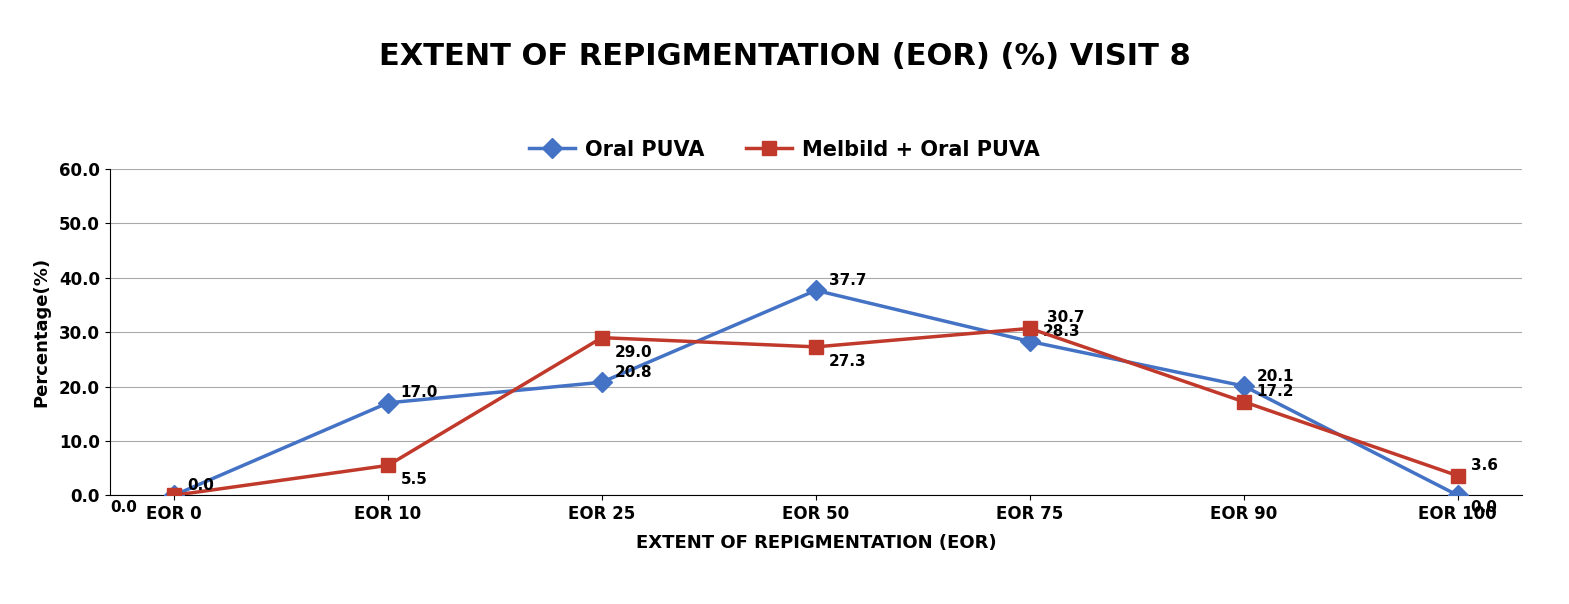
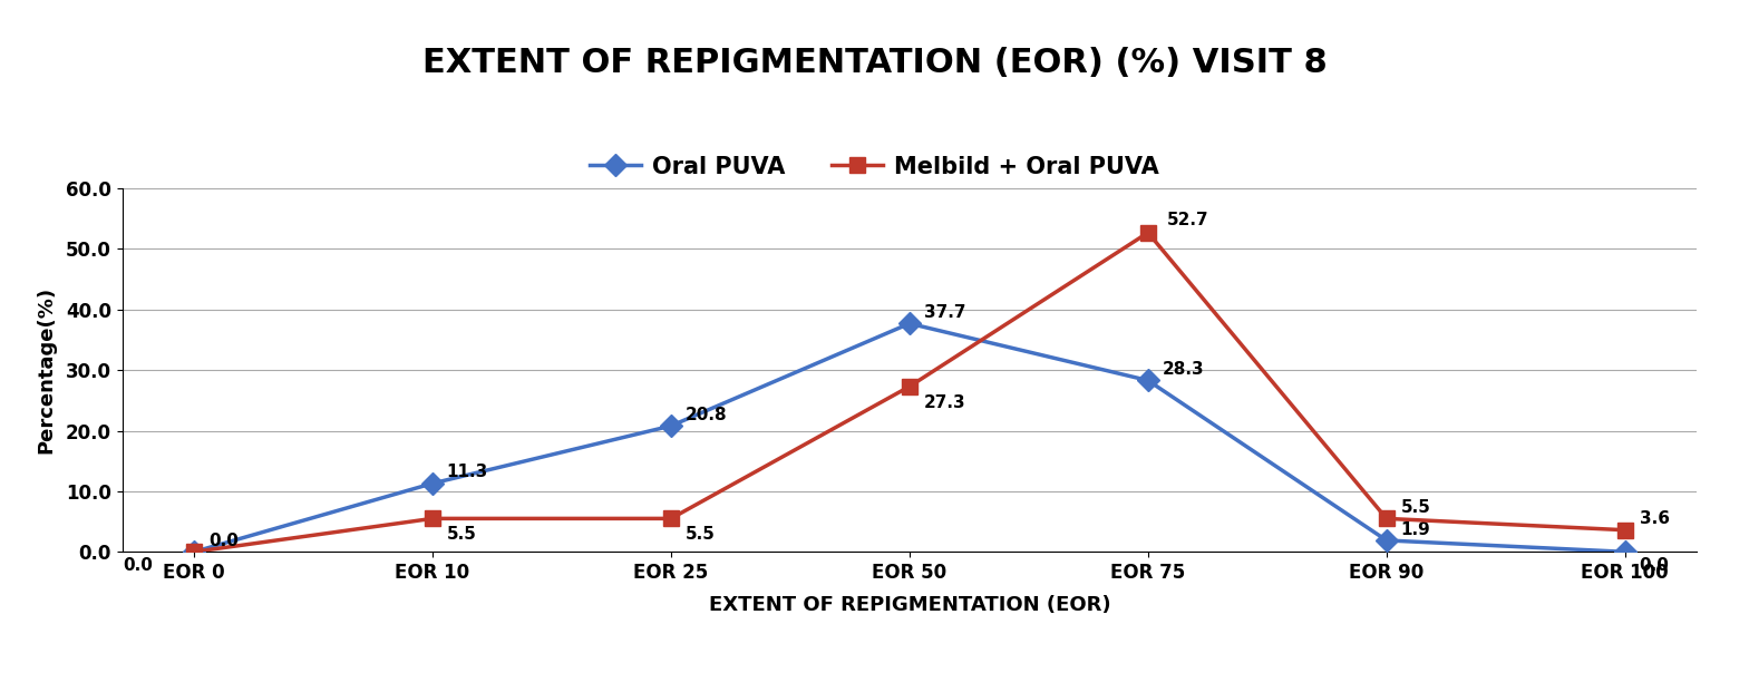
Oral PUVA/EOR 10: 17.0 -> 11.3
Melbild + Oral PUVA/EOR 25: 29.0 -> 5.5
Melbild + Oral PUVA/EOR 75: 30.7 -> 52.7
Oral PUVA/EOR 90: 20.1 -> 1.9
Melbild + Oral PUVA/EOR 90: 17.2 -> 5.5
